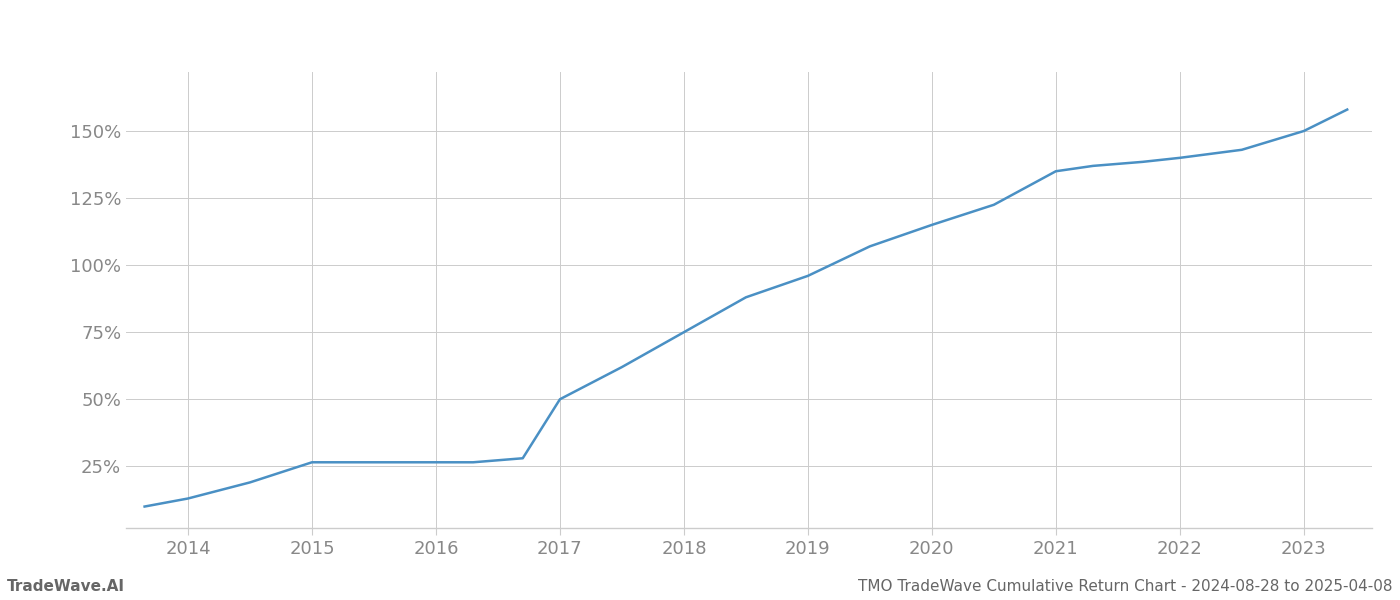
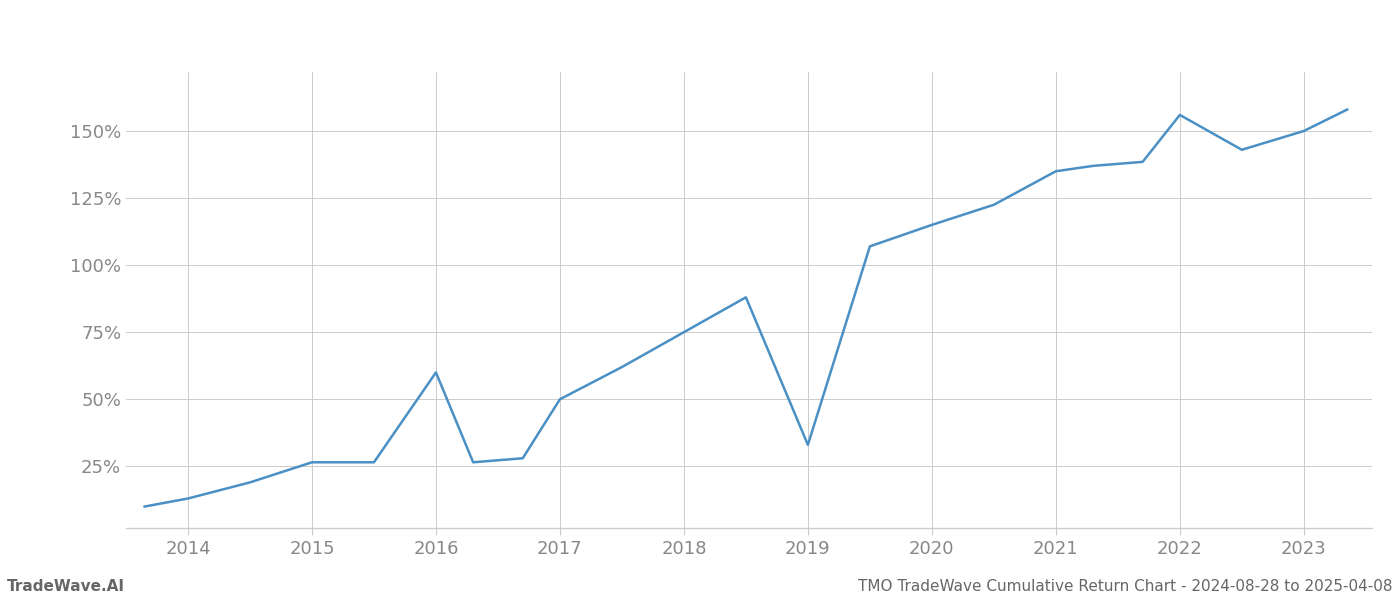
2016: 26.5% -> 60.0%
2019: 96.0% -> 33.0%
2022: 140.0% -> 156.0%
